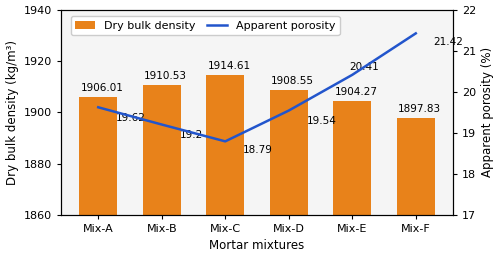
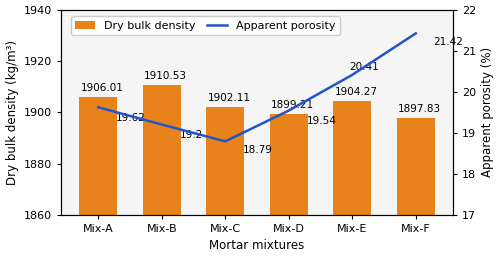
Dry bulk density/Mix-C: 1914.61 -> 1902.11
Dry bulk density/Mix-D: 1908.55 -> 1899.21
